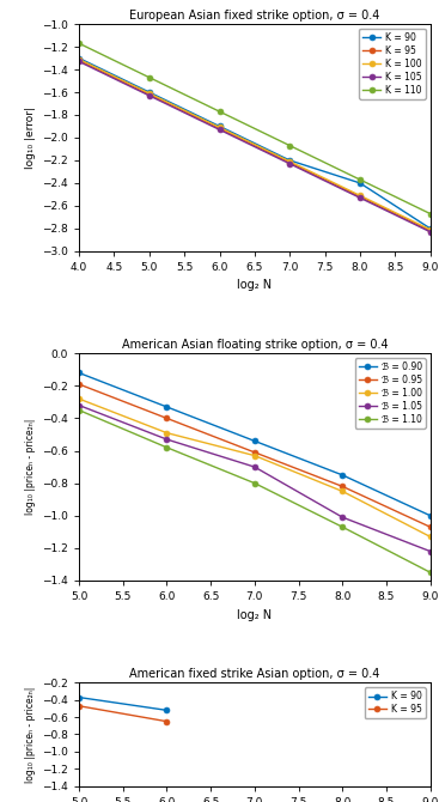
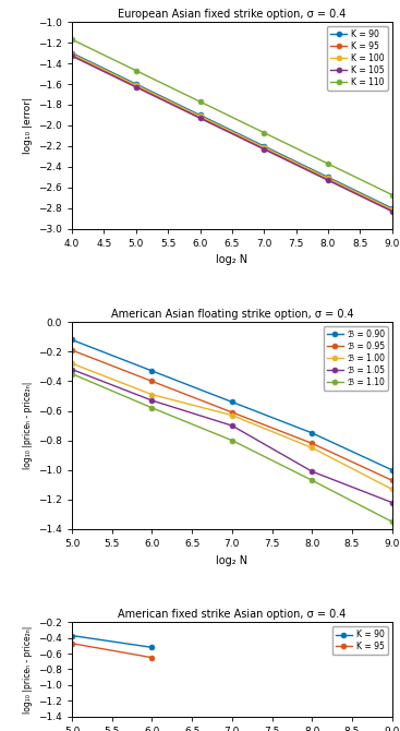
European Asian fixed strike option, σ = 0.4/K = 90/8.0: -2.4 -> -2.5
